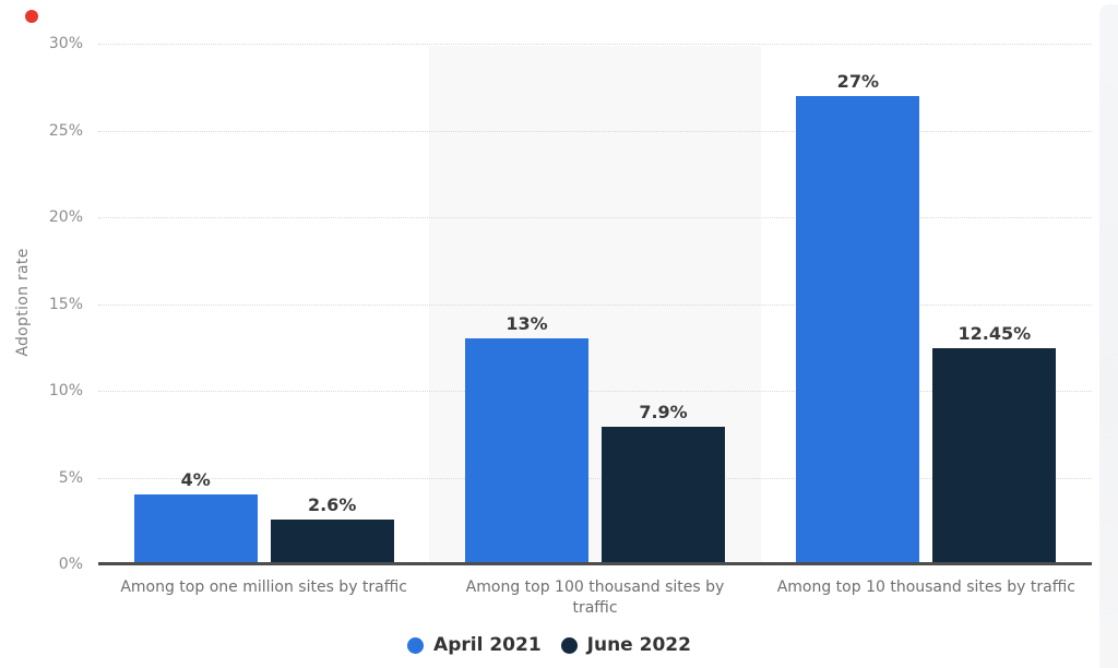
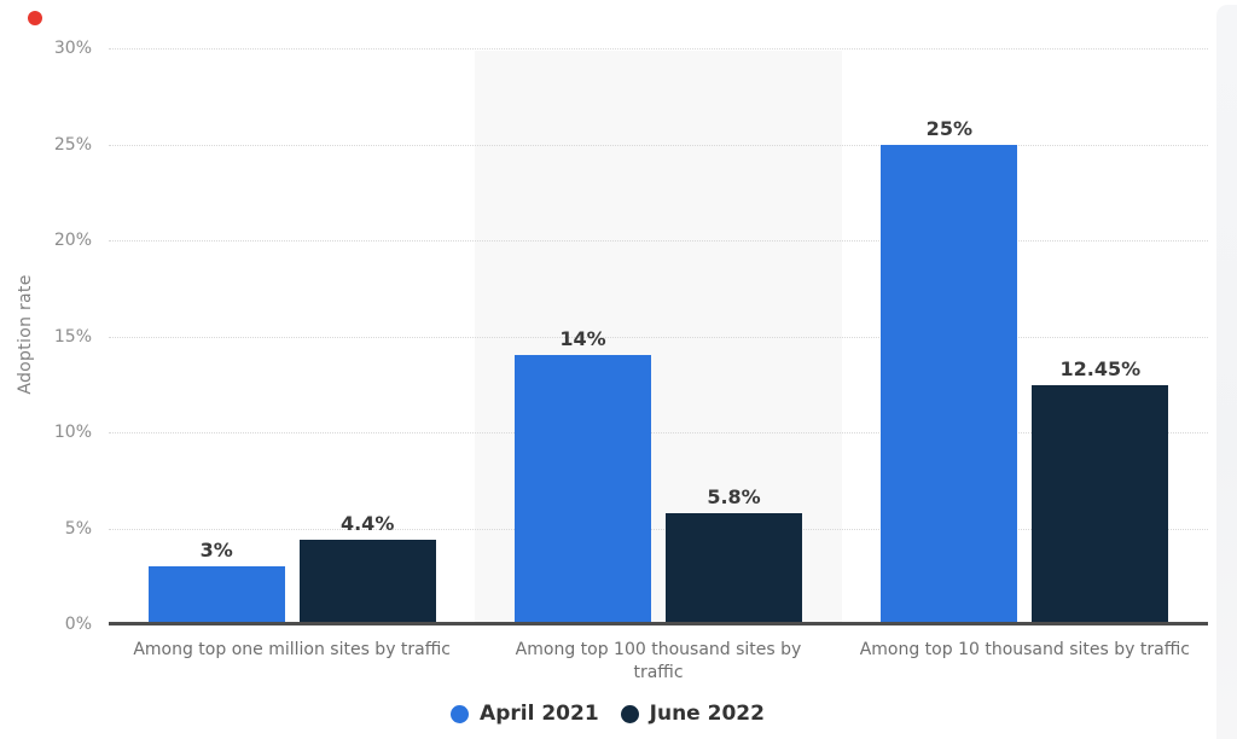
April 2021/Among top one million sites by traffic: 4% -> 3%
June 2022/Among top one million sites by traffic: 2.6% -> 4.4%
April 2021/Among top 100 thousand sites by traffic: 13% -> 14%
June 2022/Among top 100 thousand sites by traffic: 7.9% -> 5.8%
April 2021/Among top 10 thousand sites by traffic: 27% -> 25%
